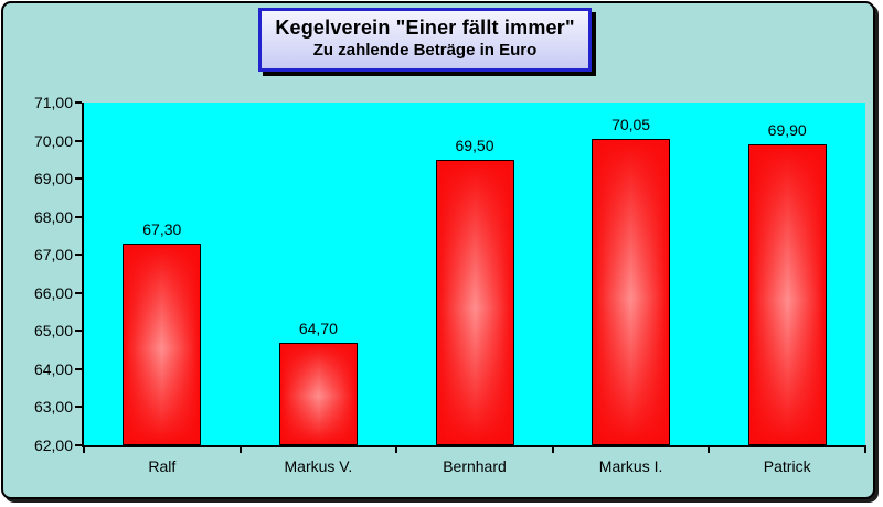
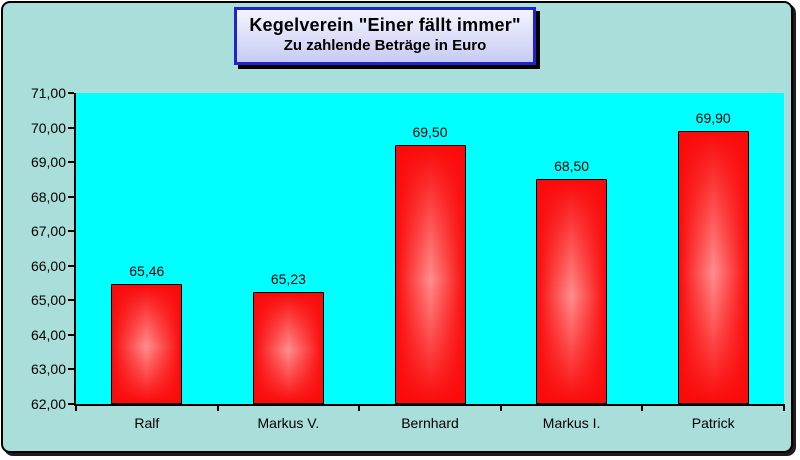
Ralf: 67,30 -> 65,46
Markus V.: 64,70 -> 65,23
Markus I.: 70,05 -> 68,50
